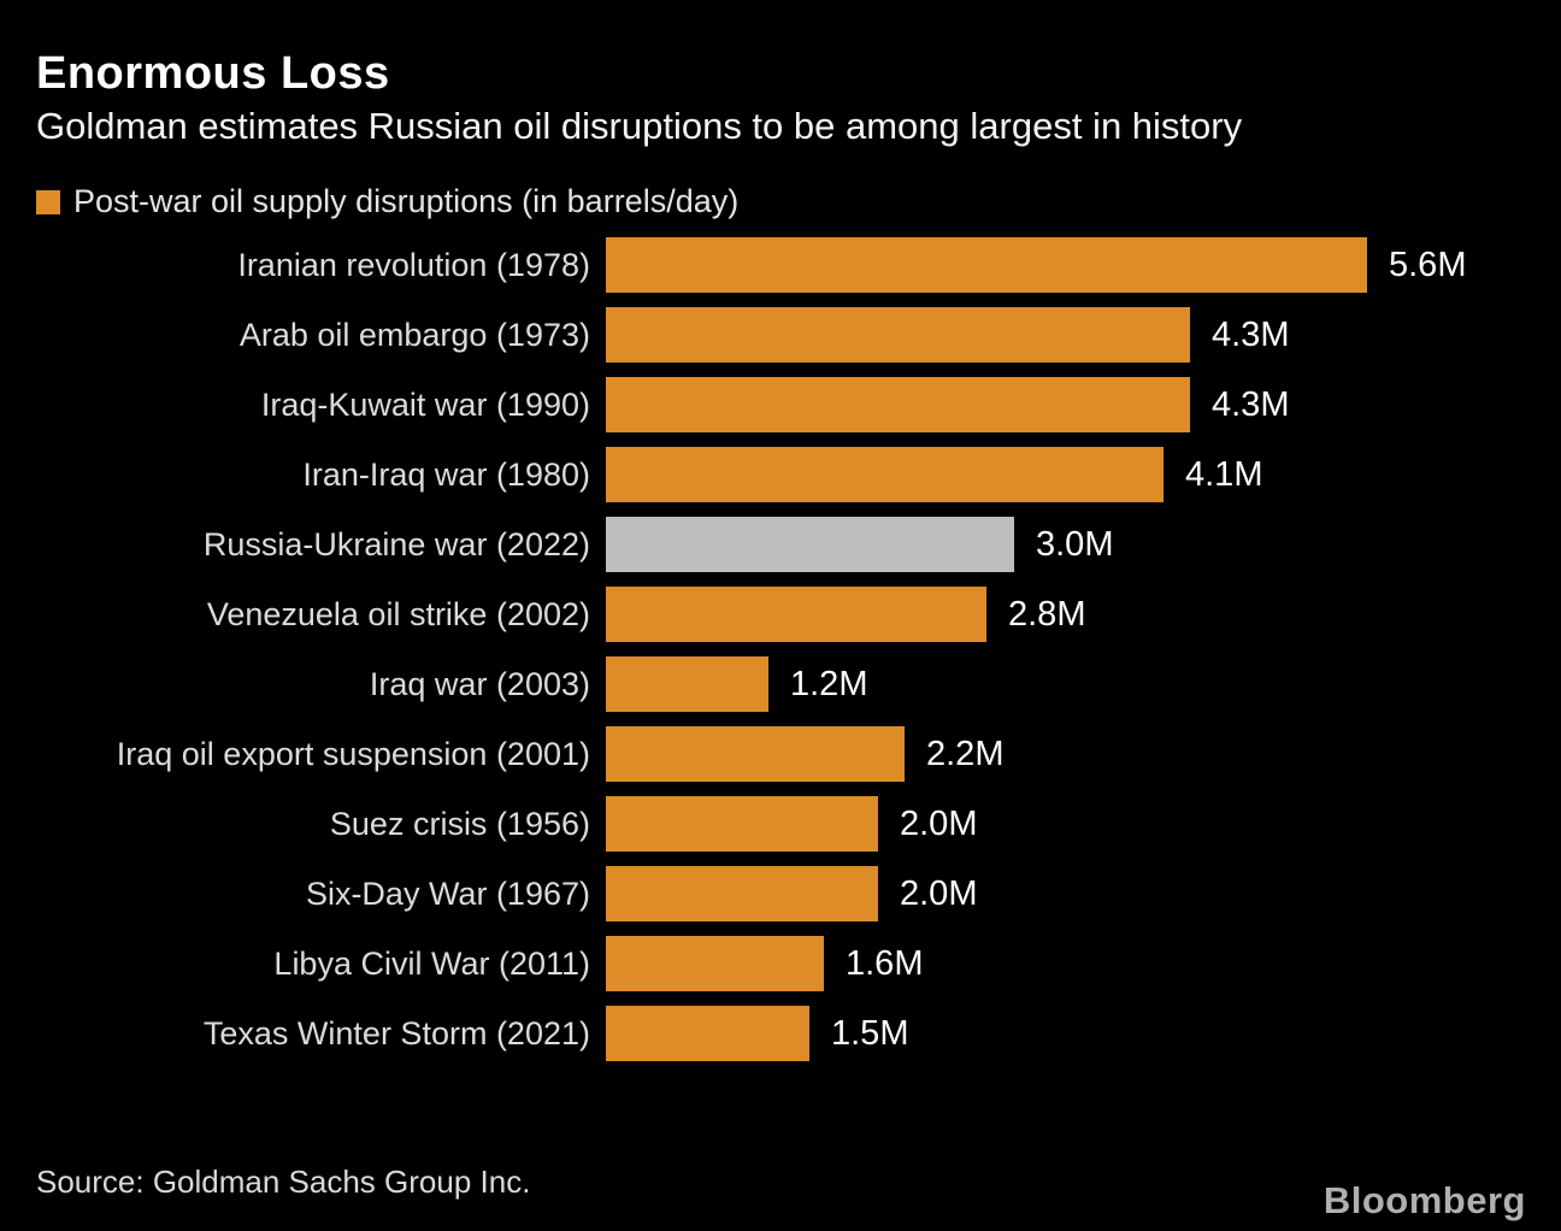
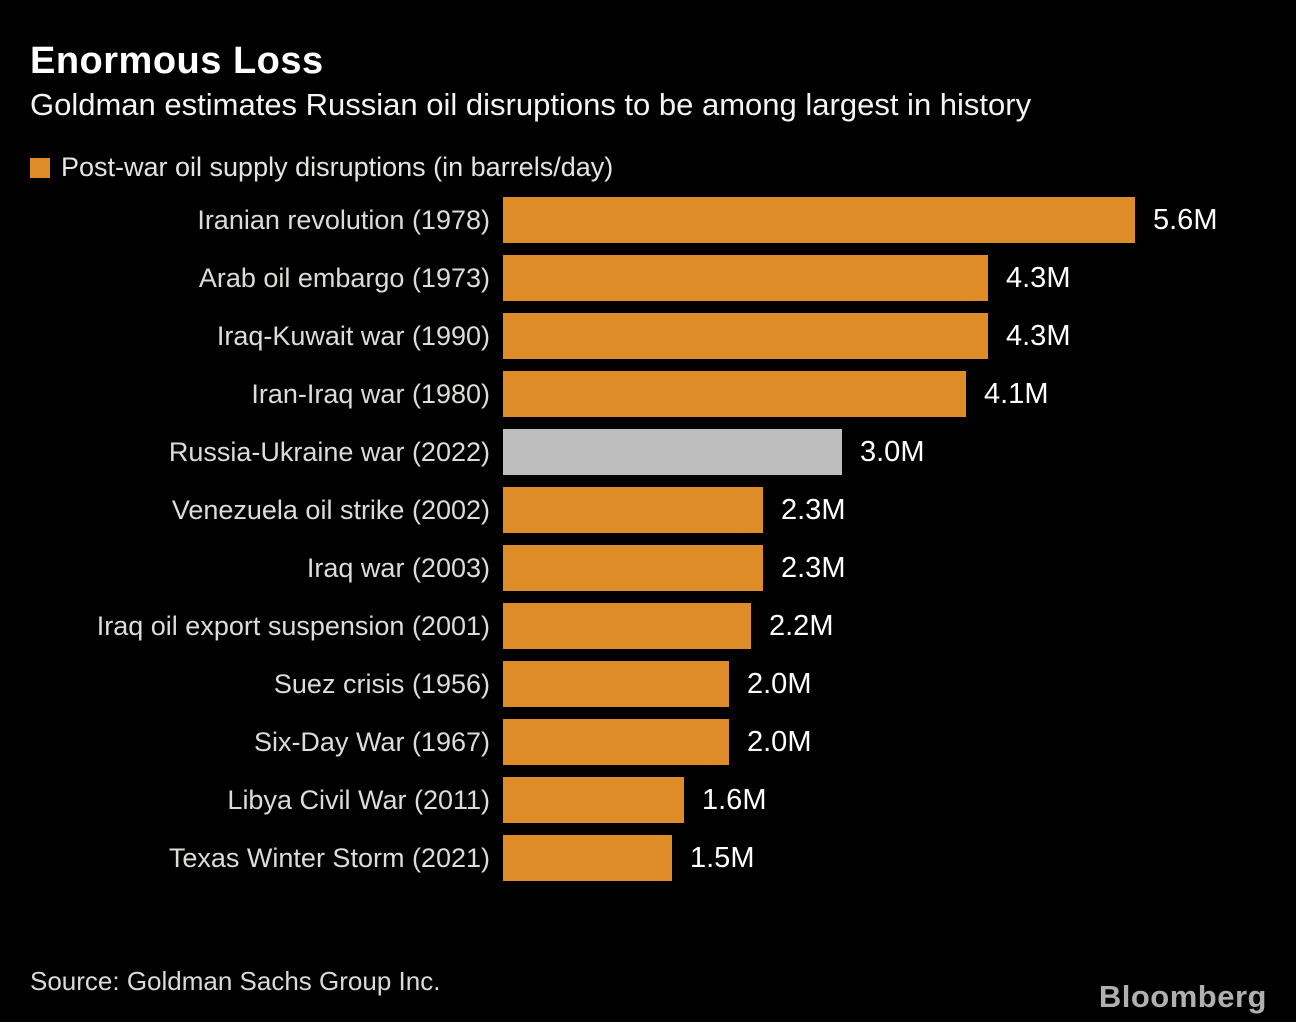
Venezuela oil strike (2002): 2.8M -> 2.3M
Iraq war (2003): 1.2M -> 2.3M
